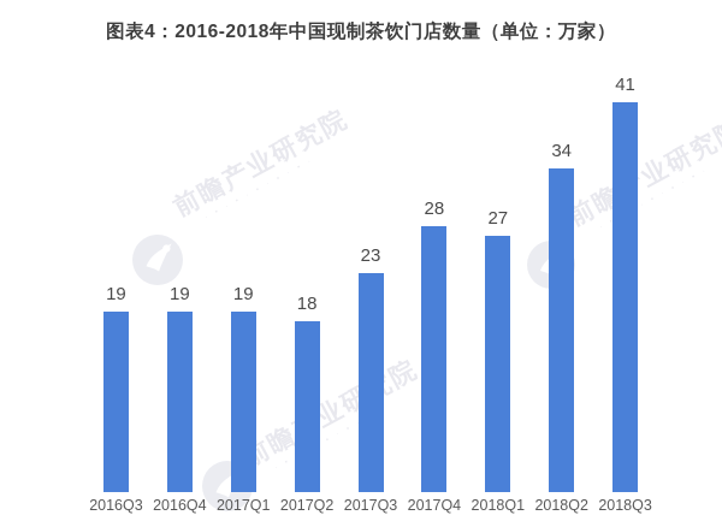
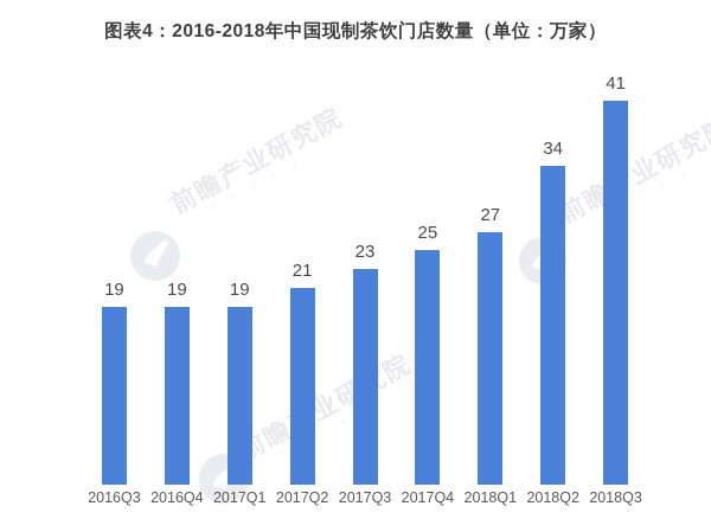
2017Q2: 18 -> 21
2017Q4: 28 -> 25
